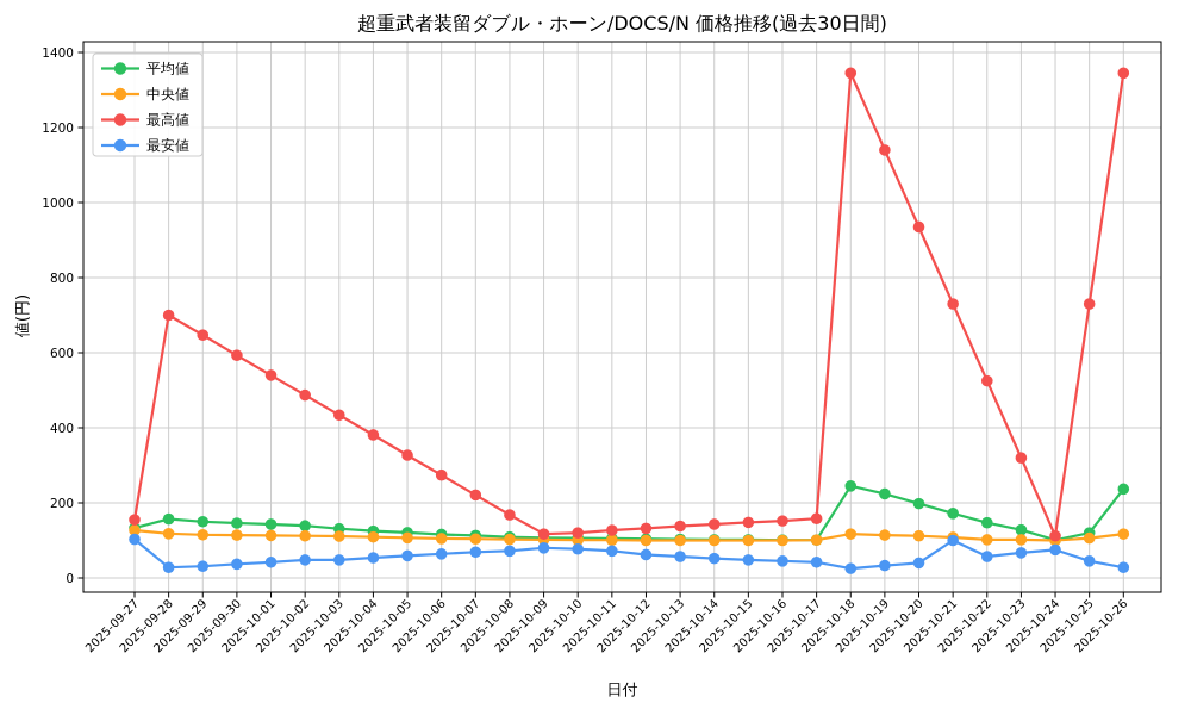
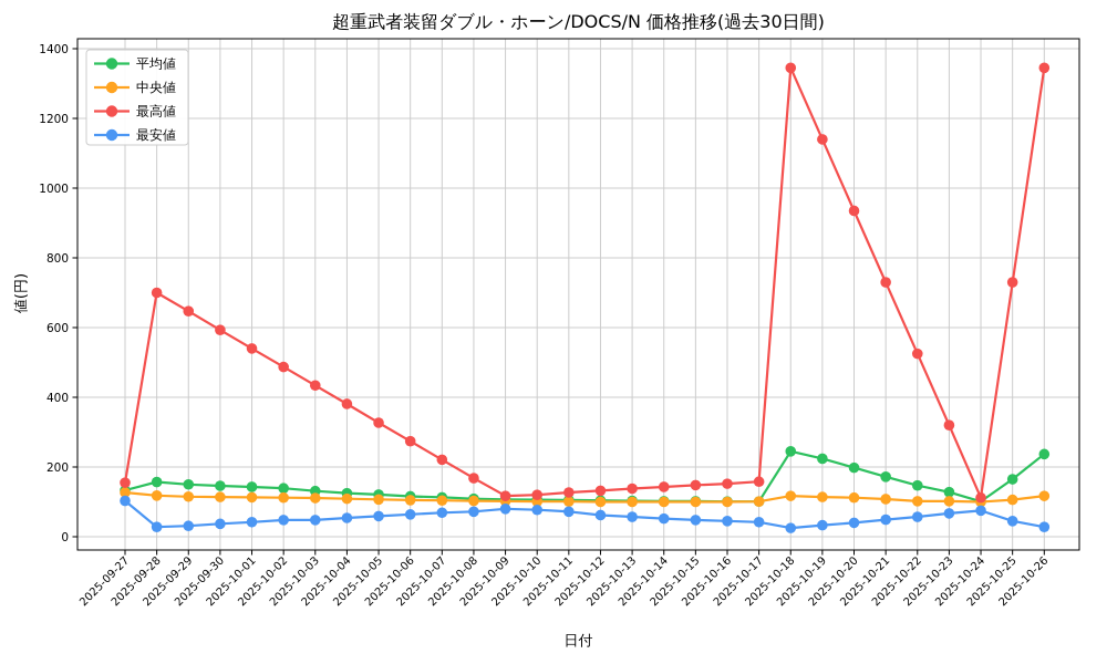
最安値/2025-10-21: 100 -> 50
平均値/2025-10-25: 120 -> 160
